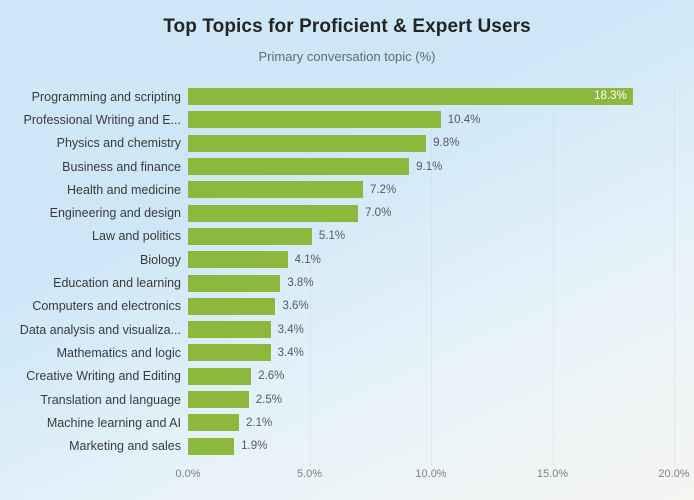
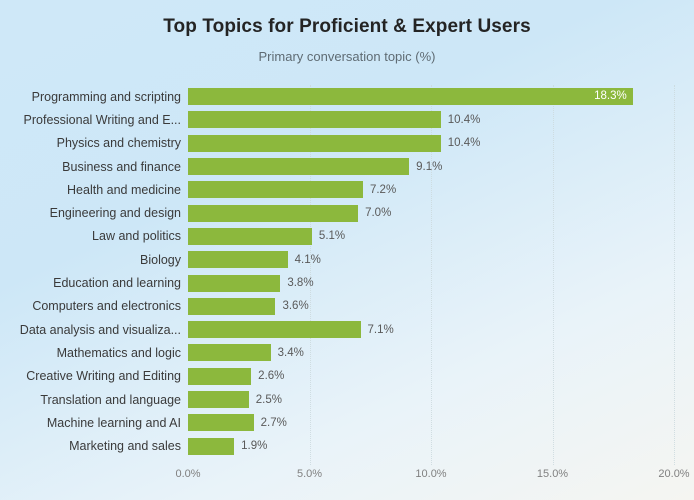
Physics and chemistry: 9.8% -> 10.4%
Data analysis and visualiza...: 3.4% -> 7.1%
Machine learning and AI: 2.1% -> 2.7%
